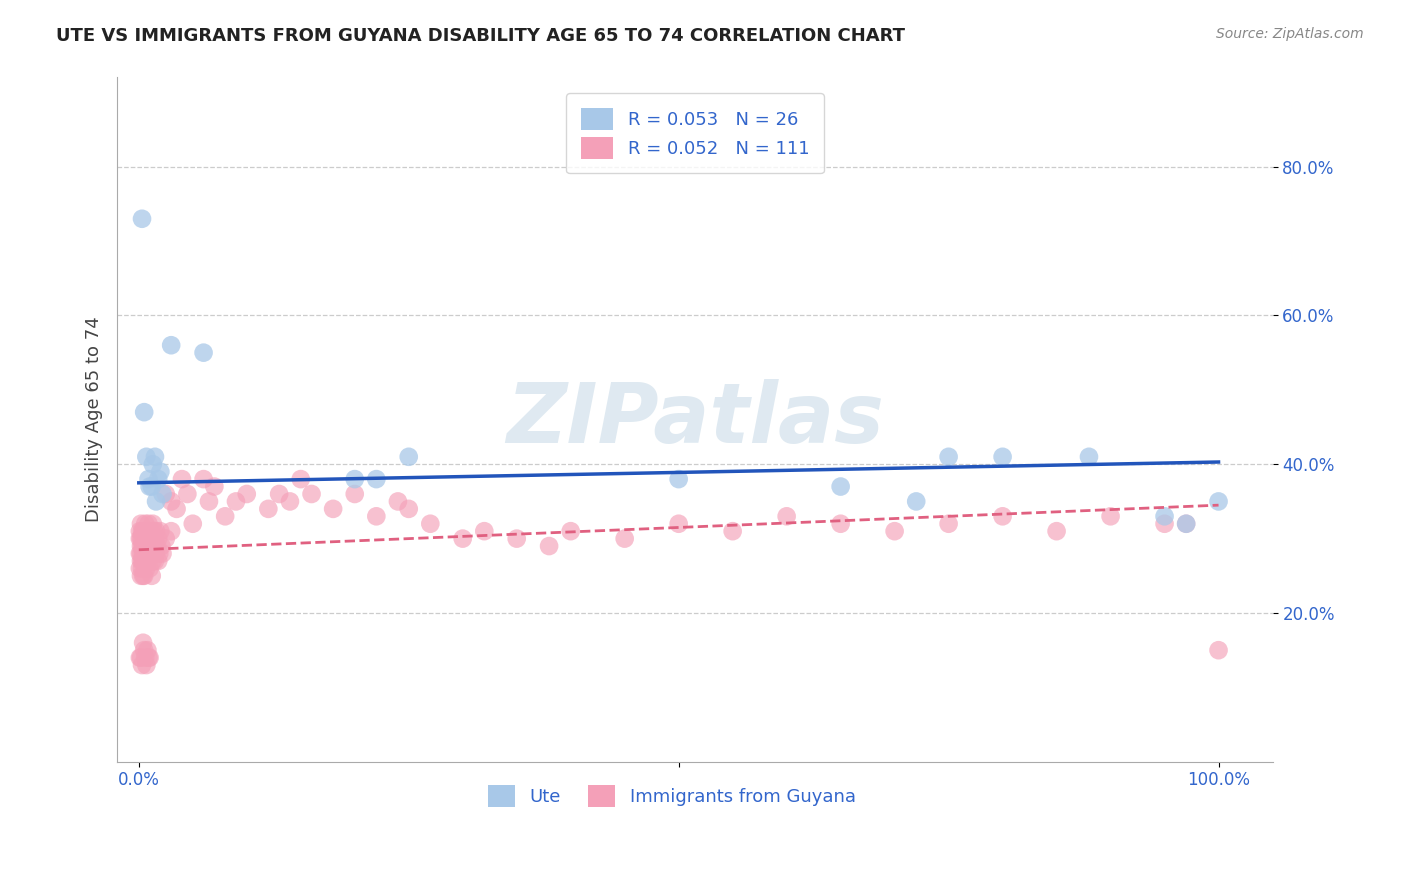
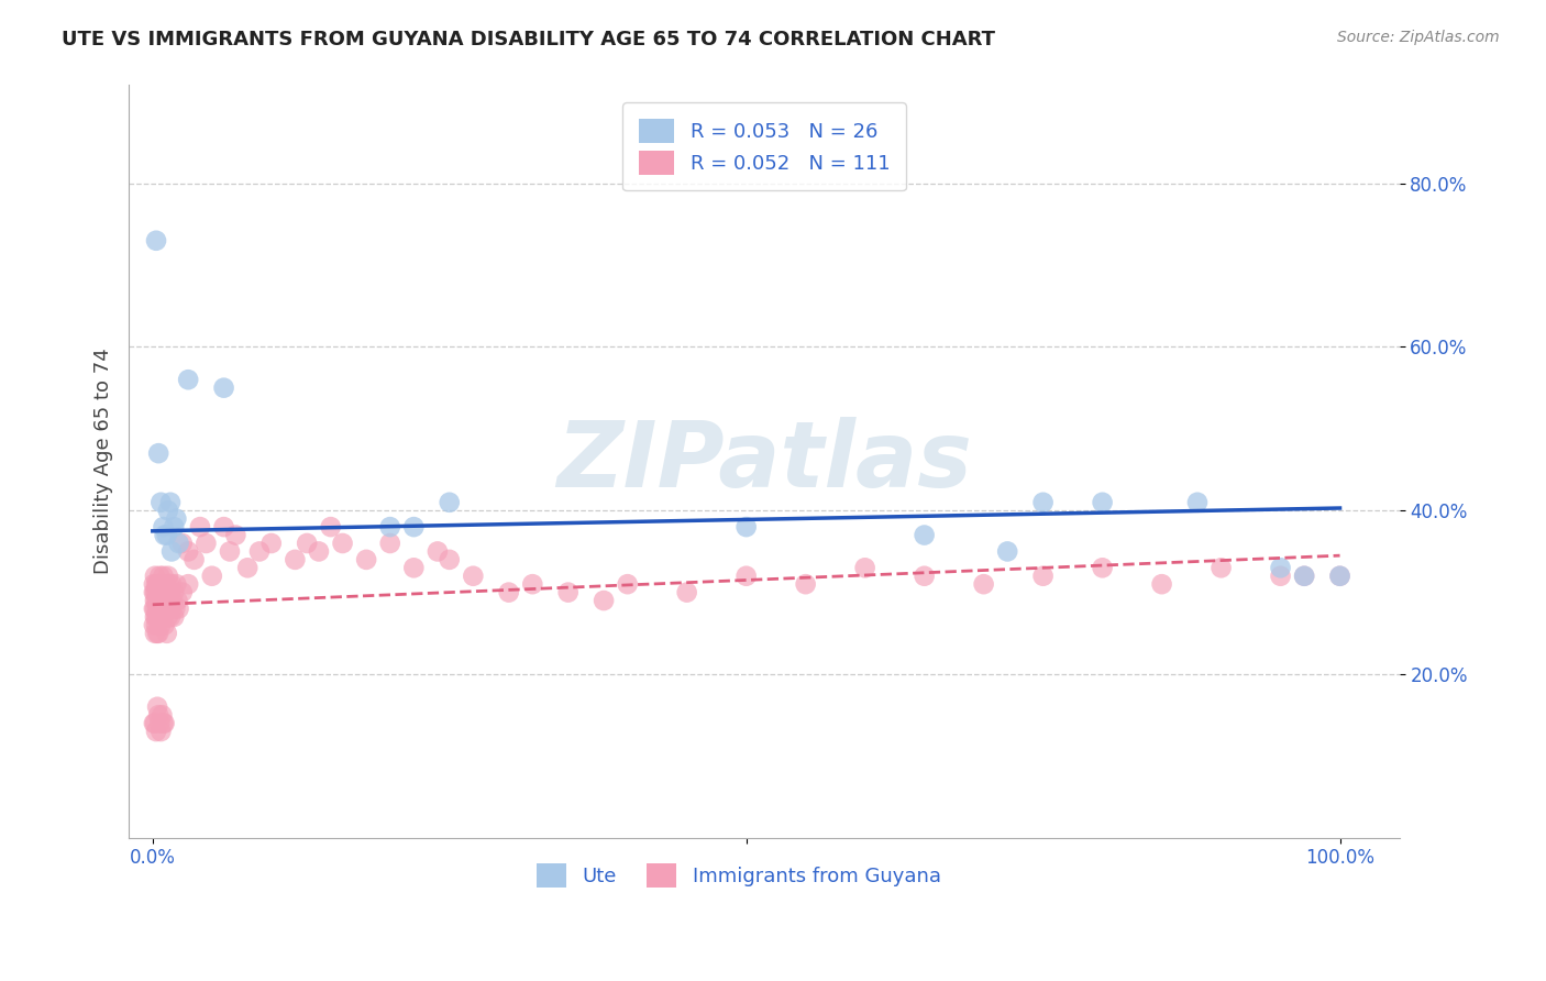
Ute/100.0%: 35% -> 32%
Immigrants from Guyana/100.0%: 15% -> 32%
